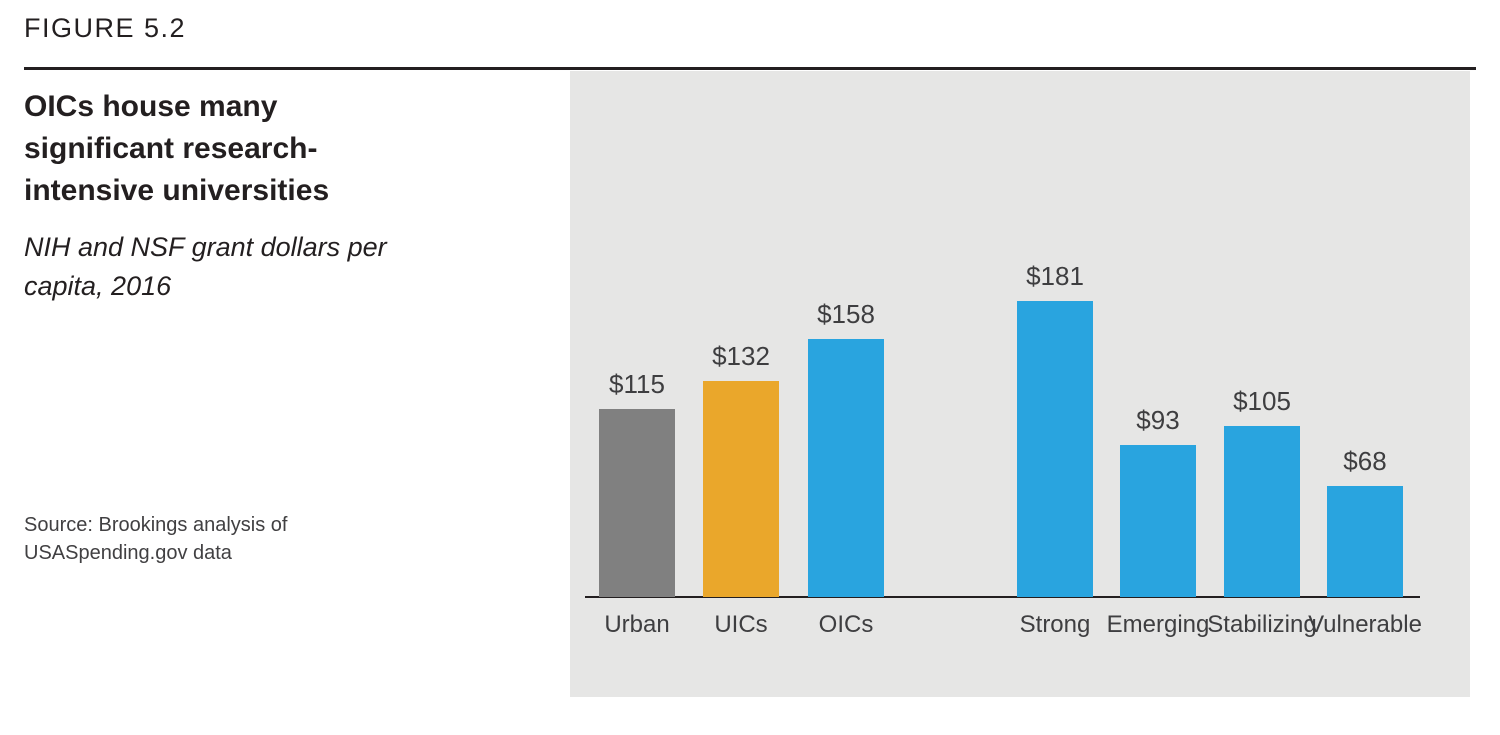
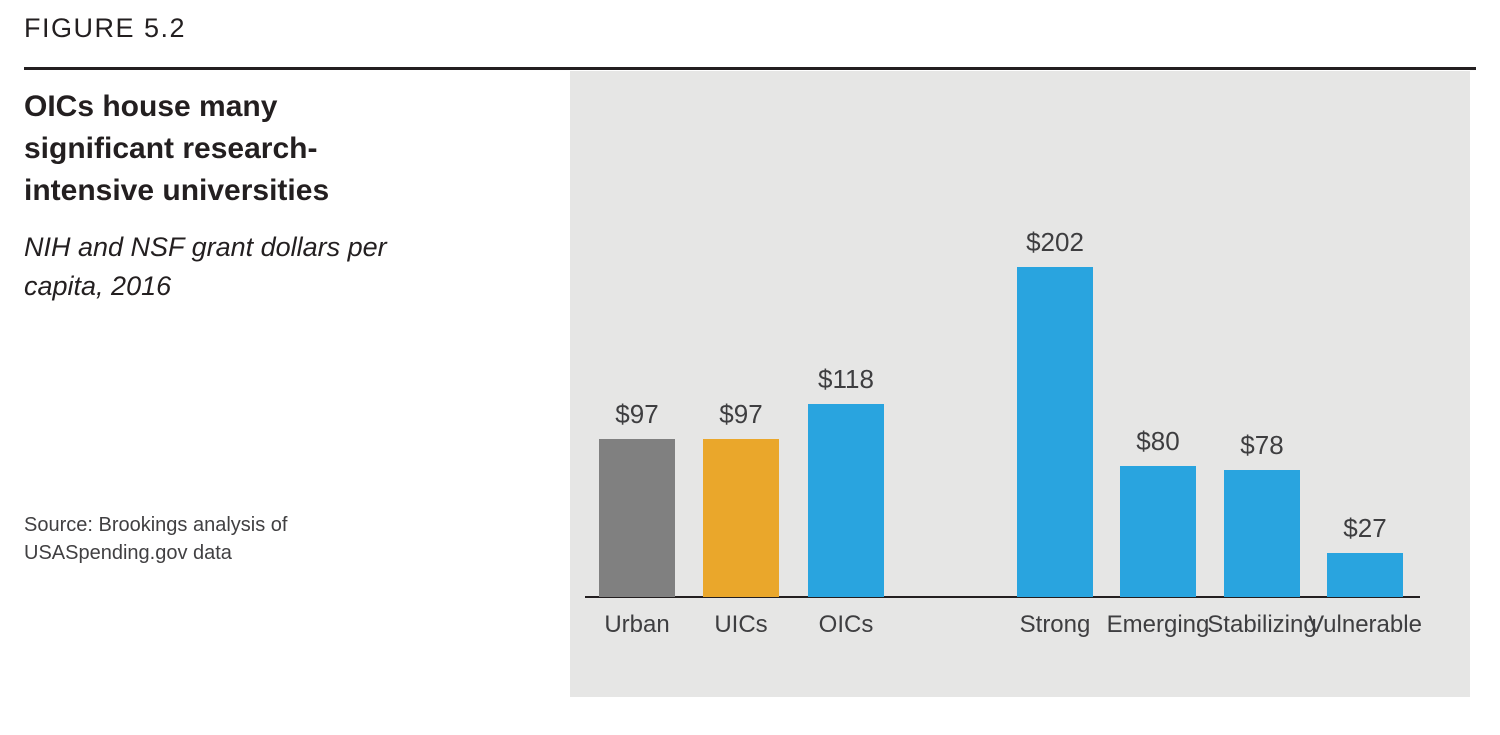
Urban: $115 -> $97
UICs: $132 -> $97
OICs: $158 -> $118
Strong: $181 -> $202
Emerging: $93 -> $80
Stabilizing: $105 -> $78
Vulnerable: $68 -> $27
